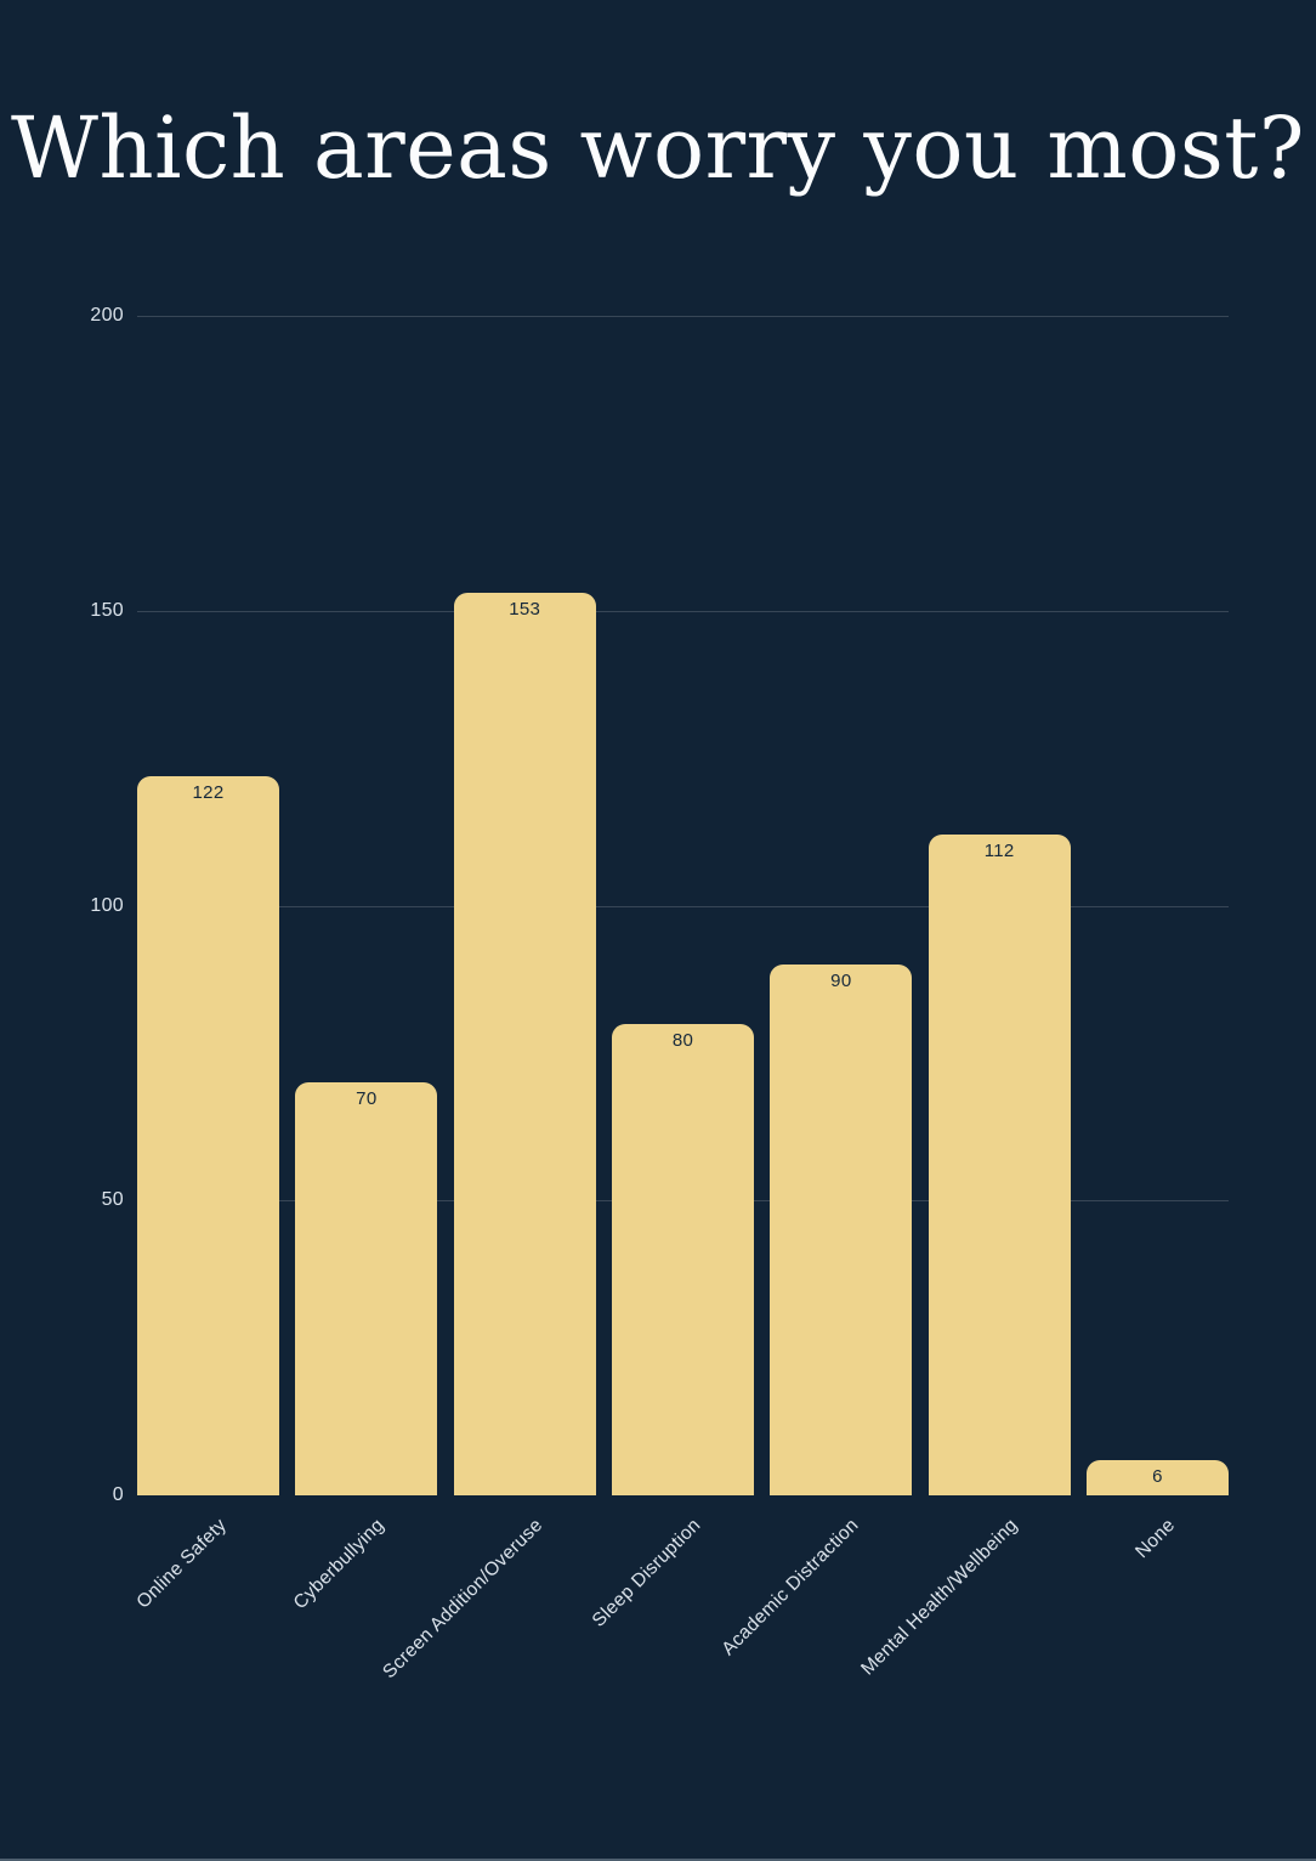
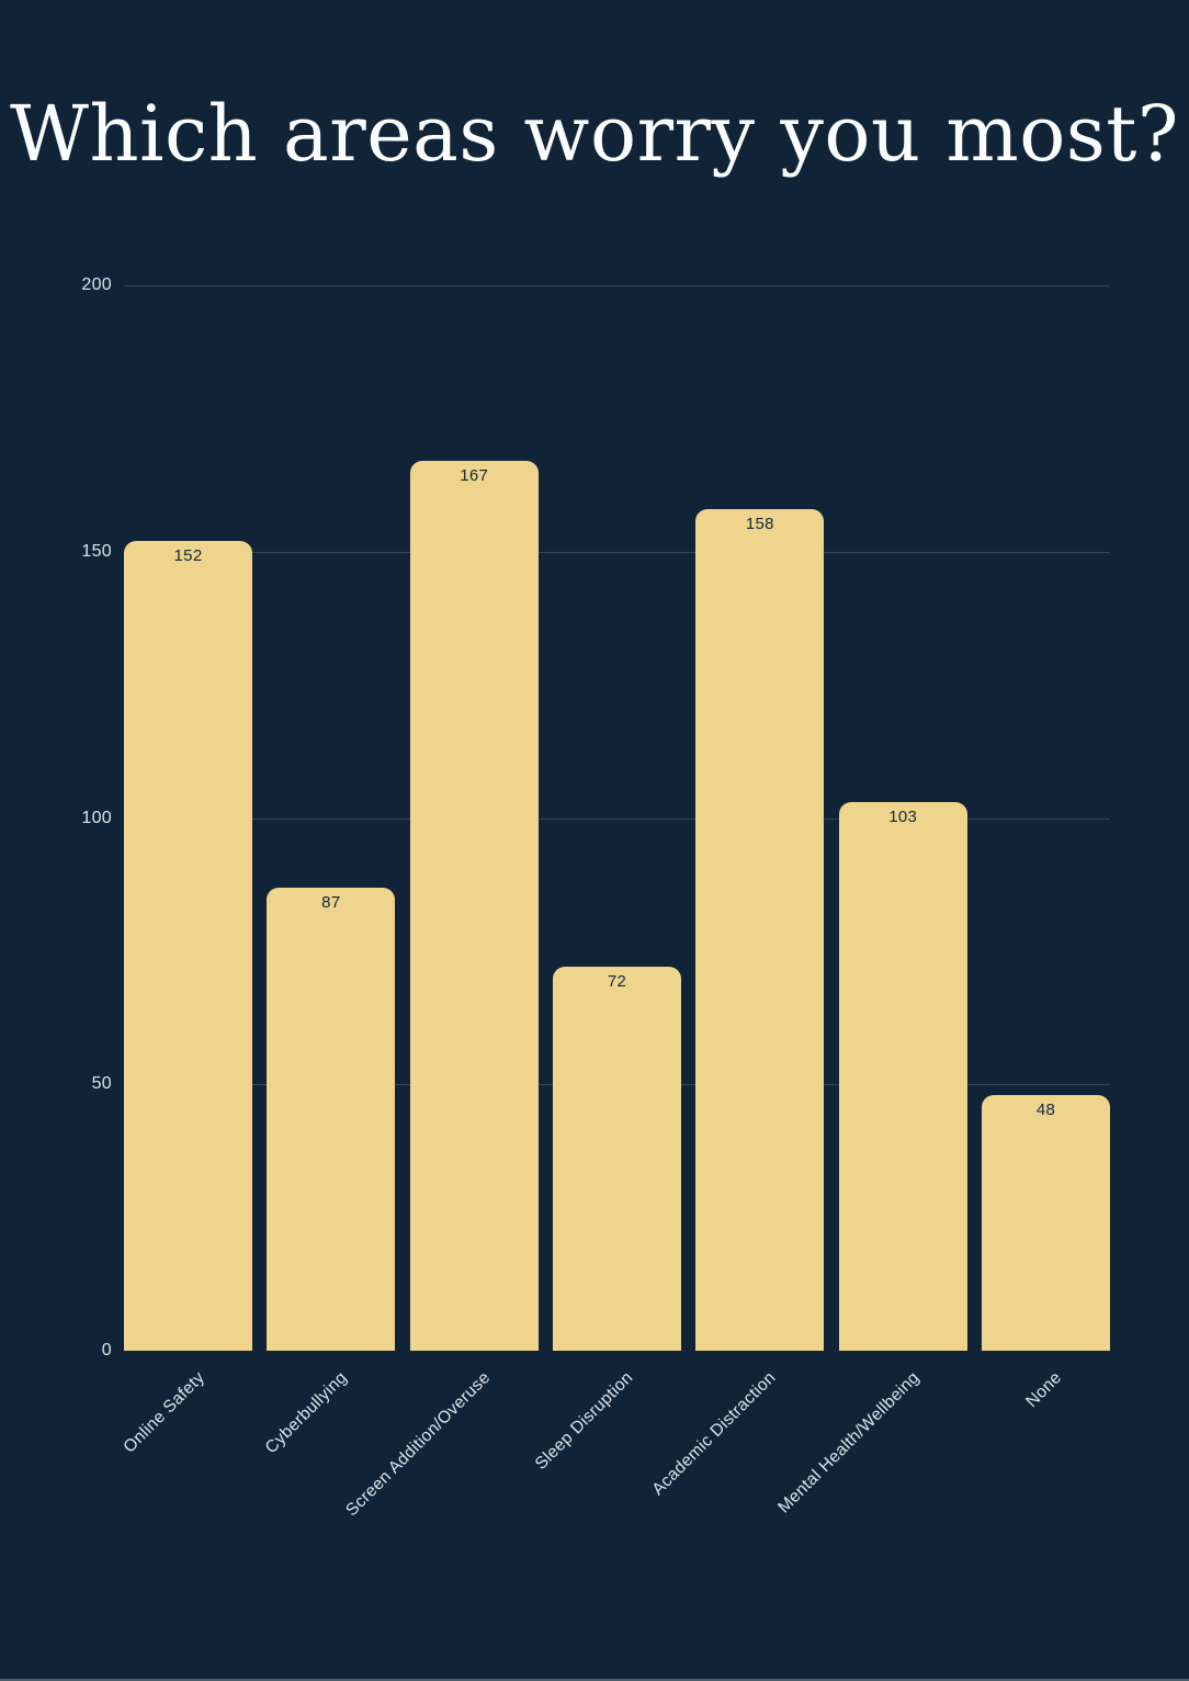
Online Safety: 122 -> 152
Cyberbullying: 70 -> 87
Screen Addition/Overuse: 153 -> 167
Sleep Disruption: 80 -> 72
Academic Distraction: 90 -> 158
Mental Health/Wellbeing: 112 -> 103
None: 6 -> 48
